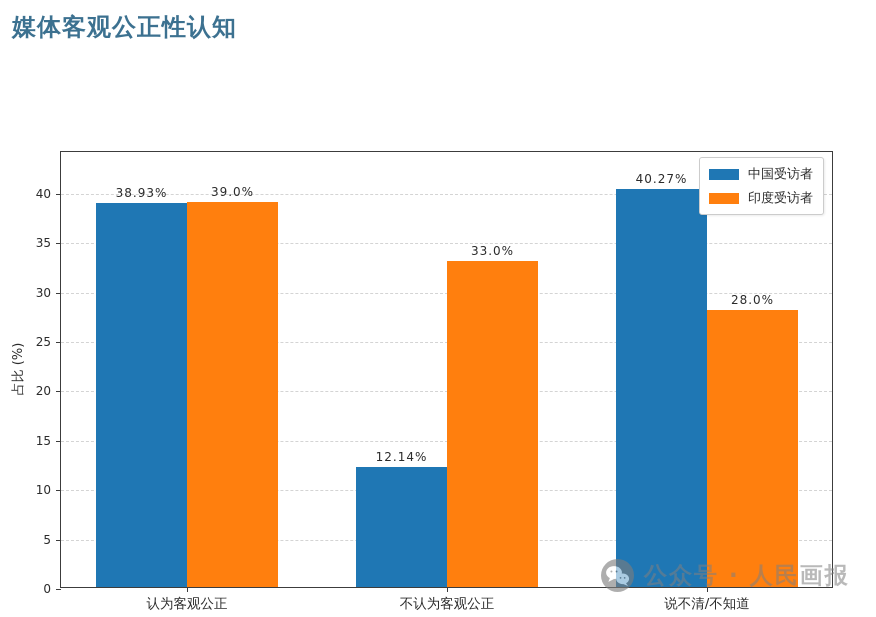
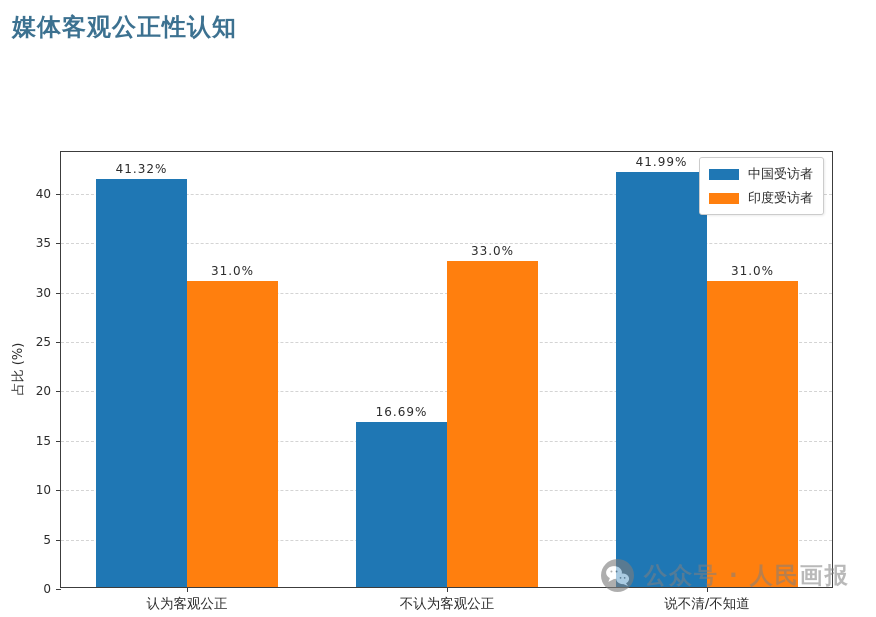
中国受访者/认为客观公正: 38.93% -> 41.32%
印度受访者/认为客观公正: 39.0% -> 31.0%
中国受访者/不认为客观公正: 12.14% -> 16.69%
中国受访者/说不清/不知道: 40.27% -> 41.99%
印度受访者/说不清/不知道: 28.0% -> 31.0%
